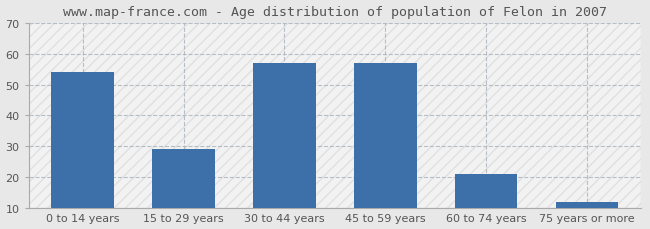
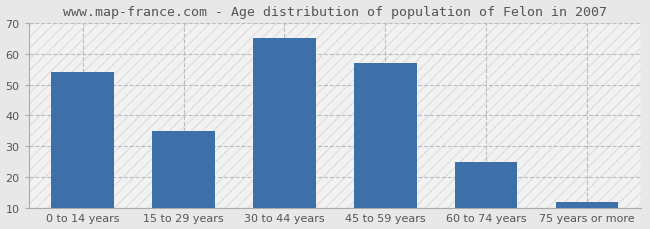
15 to 29 years: 29 -> 35
30 to 44 years: 57 -> 65
60 to 74 years: 21 -> 25
